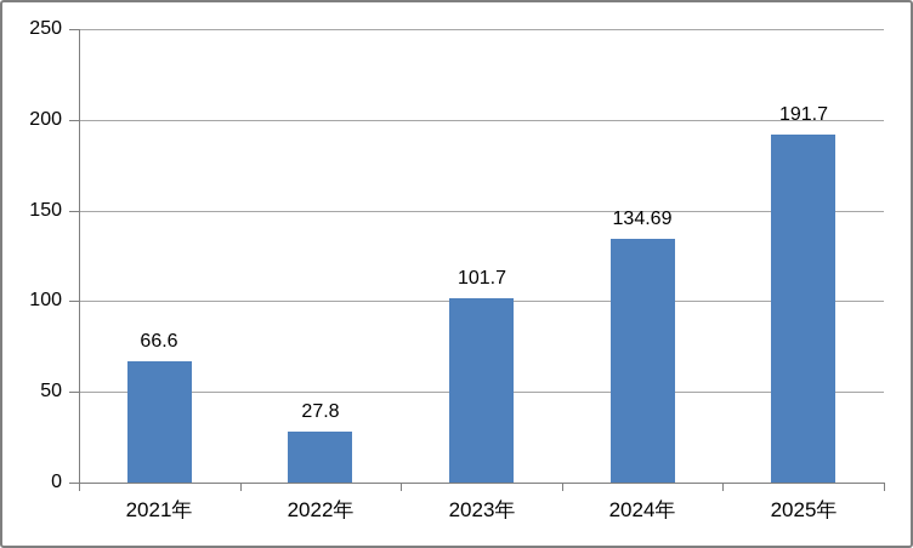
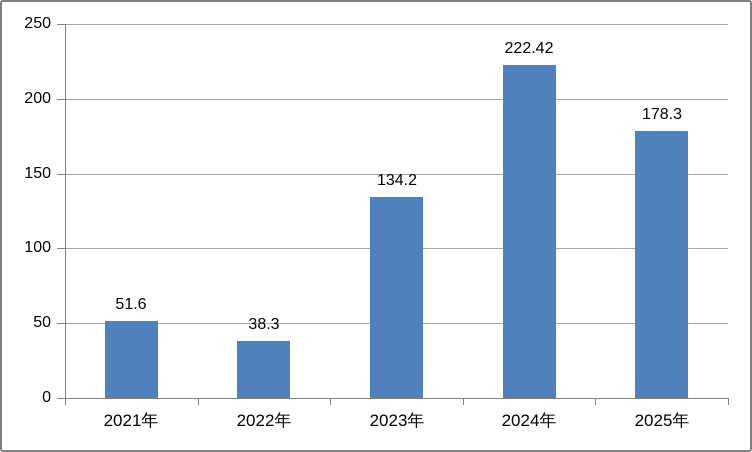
2021年: 66.6 -> 51.6
2022年: 27.8 -> 38.3
2023年: 101.7 -> 134.2
2024年: 134.69 -> 222.42
2025年: 191.7 -> 178.3
